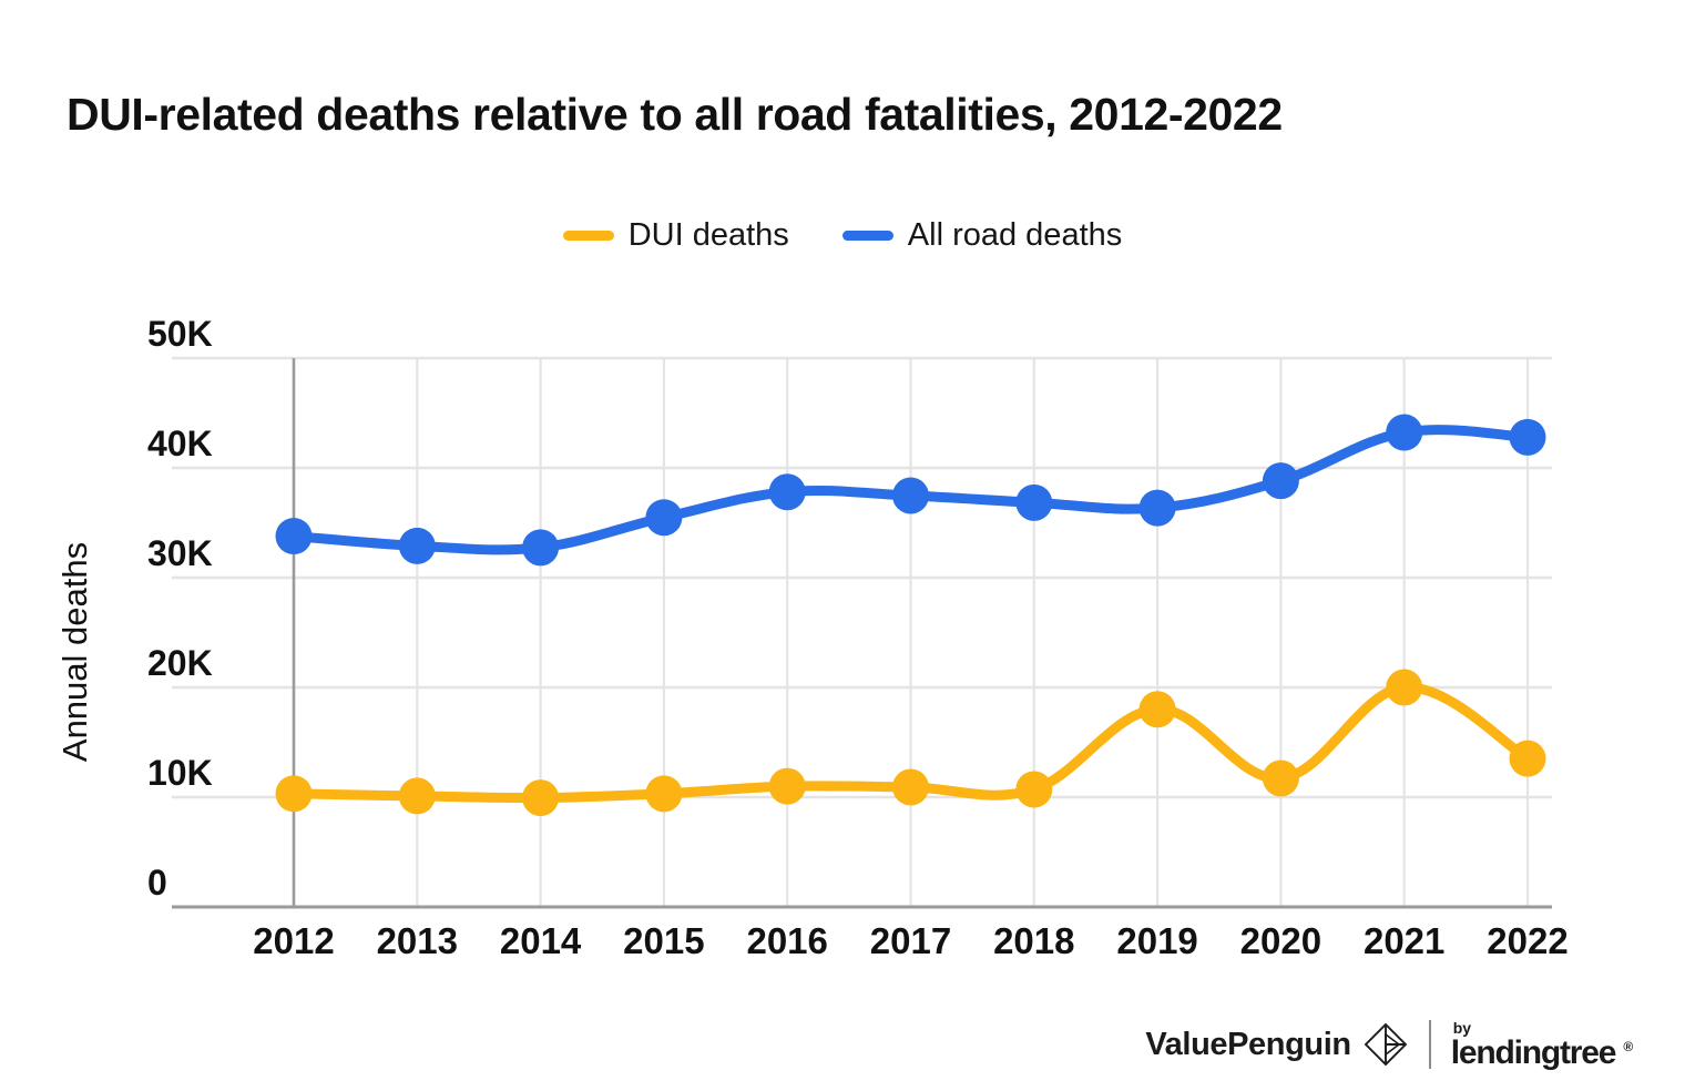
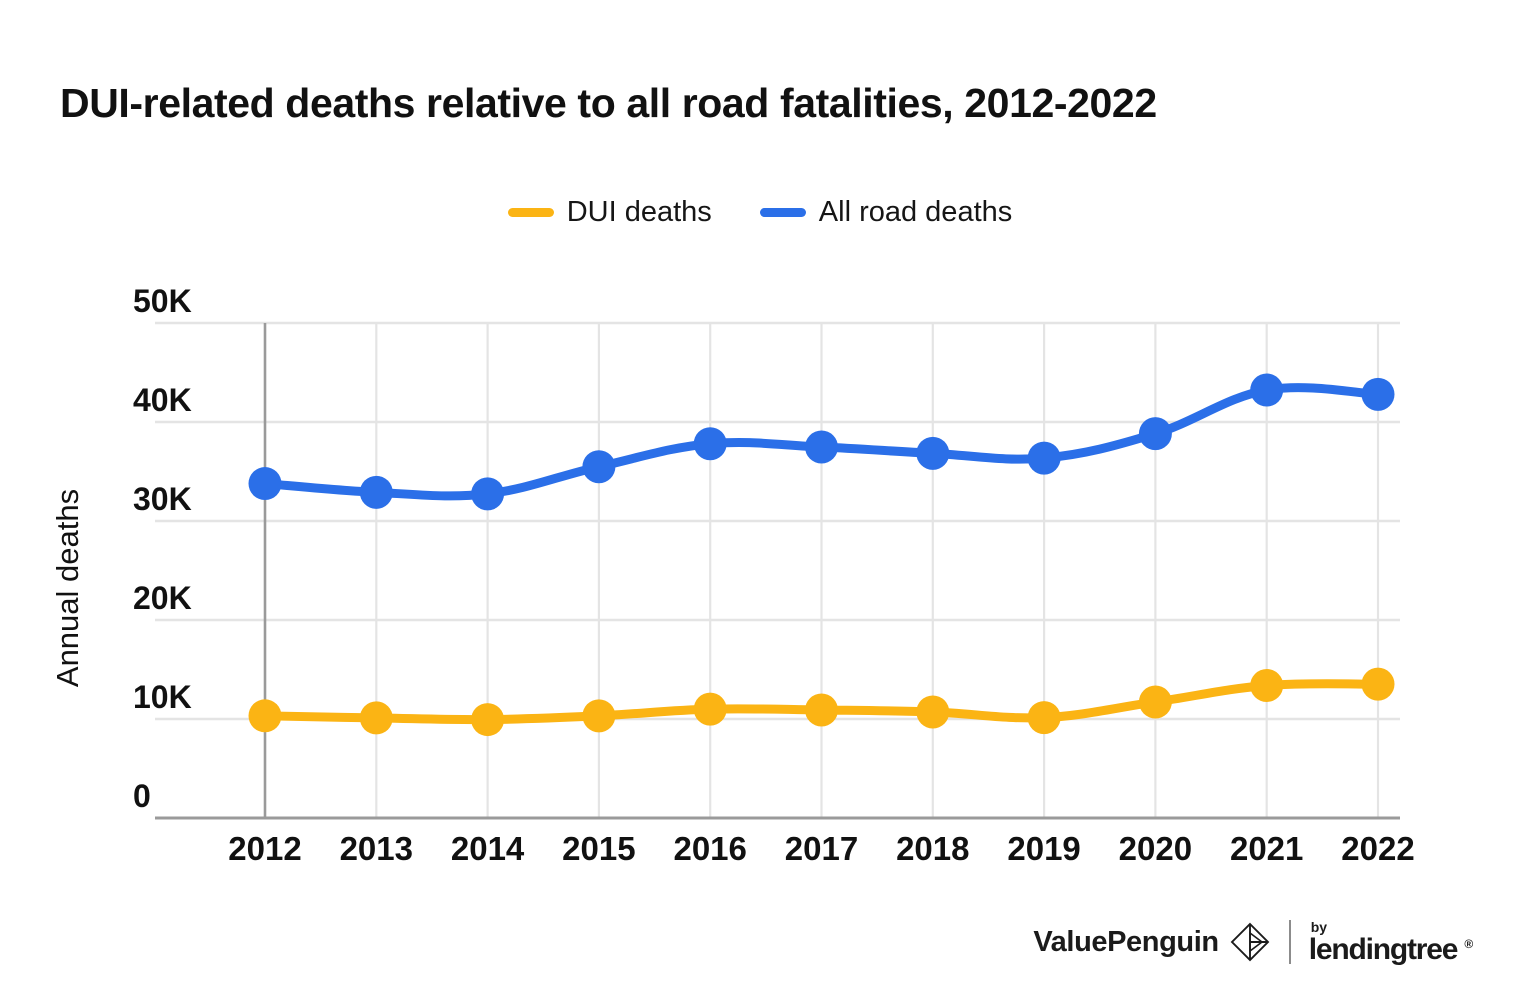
DUI deaths/2019: 18K -> 10K
DUI deaths/2021: 20K -> 13K
